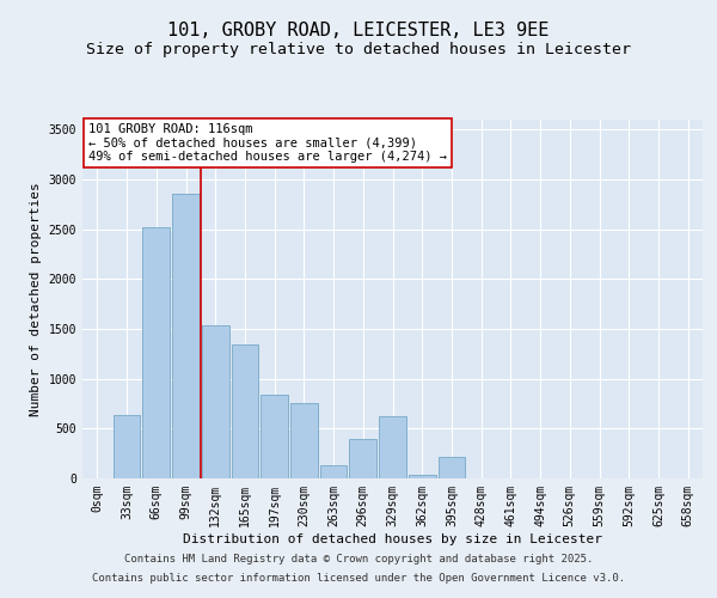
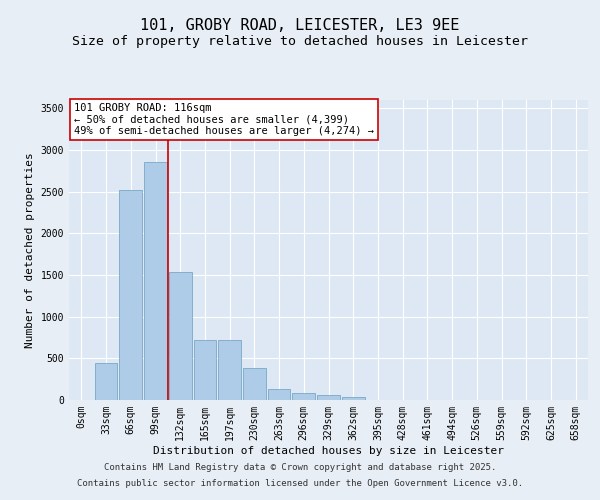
33sqm: 640 -> 450
165sqm: 1340 -> 720
197sqm: 840 -> 720
230sqm: 760 -> 380
296sqm: 400 -> 90
329sqm: 620 -> 60
395sqm: 220 -> 0
